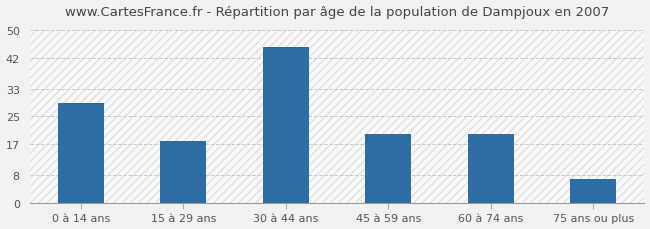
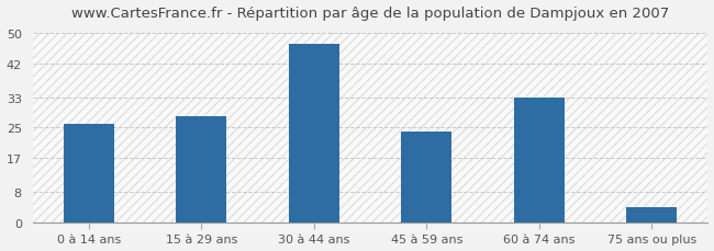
0 à 14 ans: 29 -> 26
15 à 29 ans: 18 -> 28
30 à 44 ans: 45 -> 47
45 à 59 ans: 20 -> 24
60 à 74 ans: 20 -> 33
75 ans ou plus: 7 -> 4
